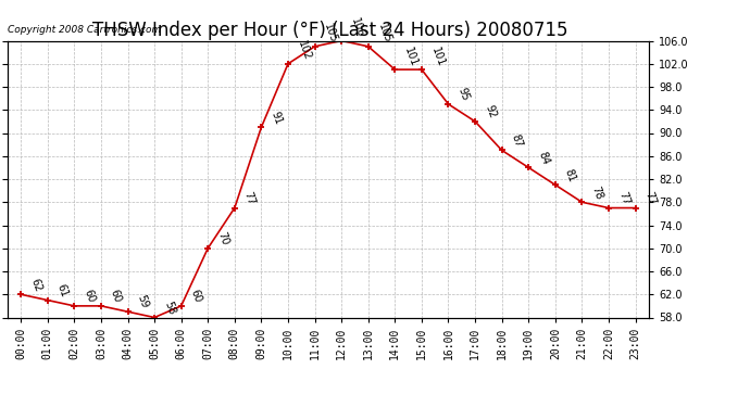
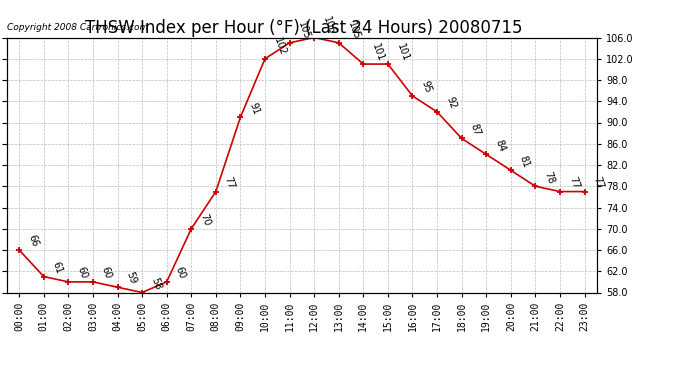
00:00: 62 -> 66
